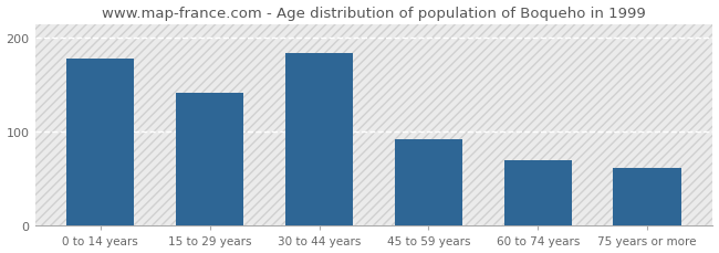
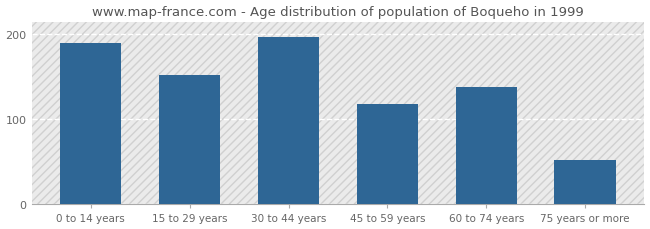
0 to 14 years: 178 -> 190
15 to 29 years: 142 -> 152
30 to 44 years: 184 -> 197
45 to 59 years: 92 -> 118
60 to 74 years: 70 -> 138
75 years or more: 62 -> 52
